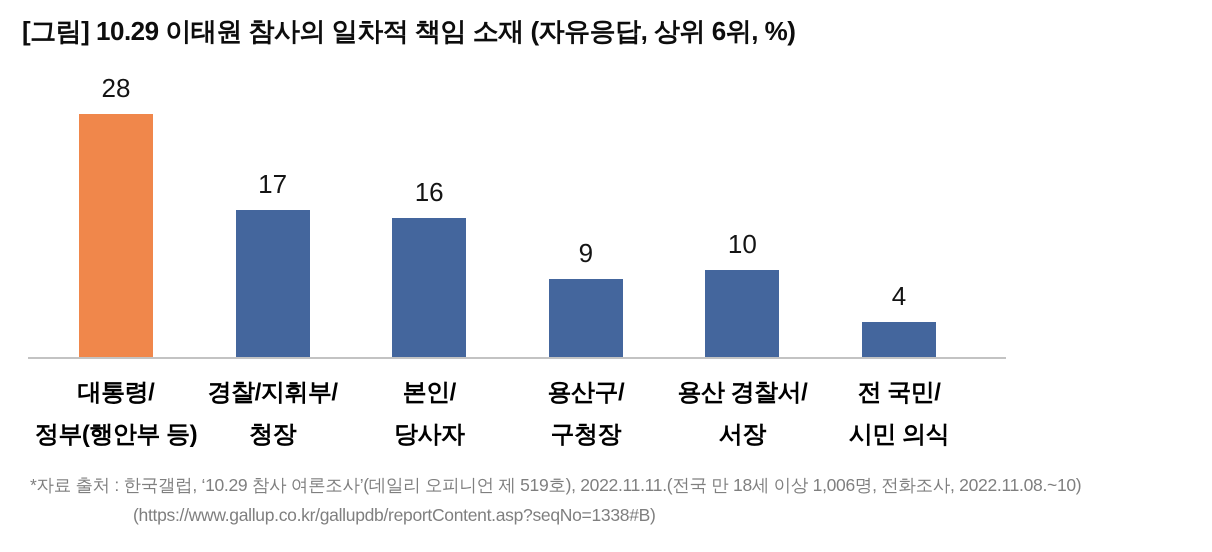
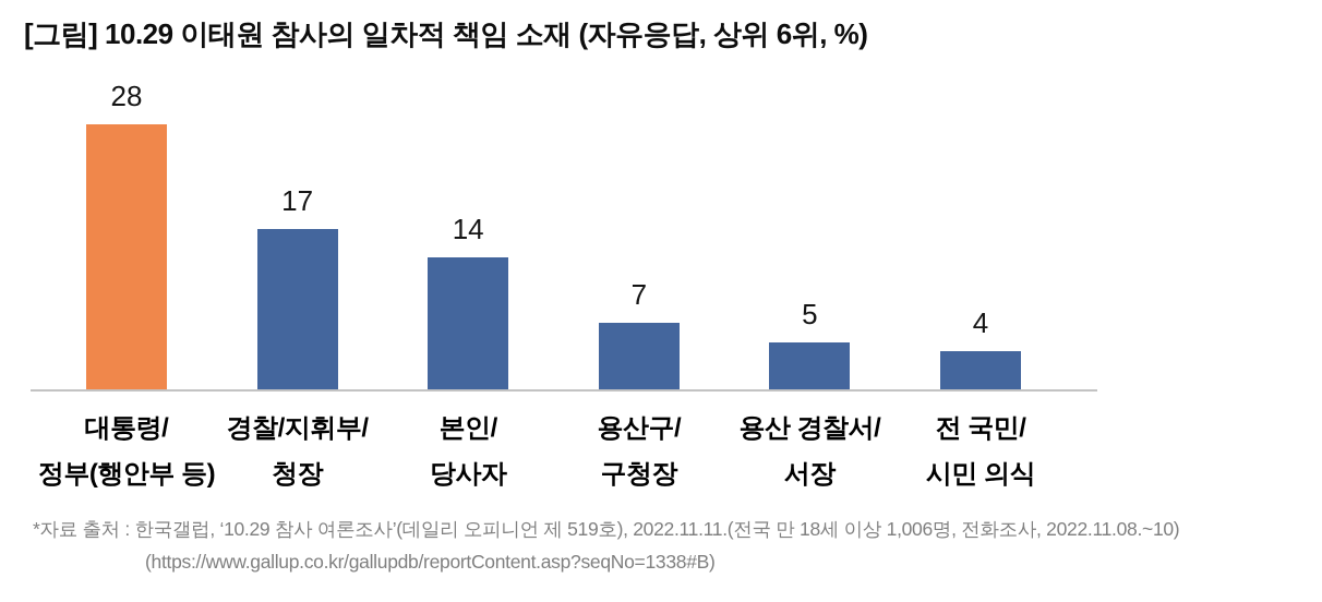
본인/ 당사자: 16 -> 14
용산구/ 구청장: 9 -> 7
용산 경찰서/ 서장: 10 -> 5
